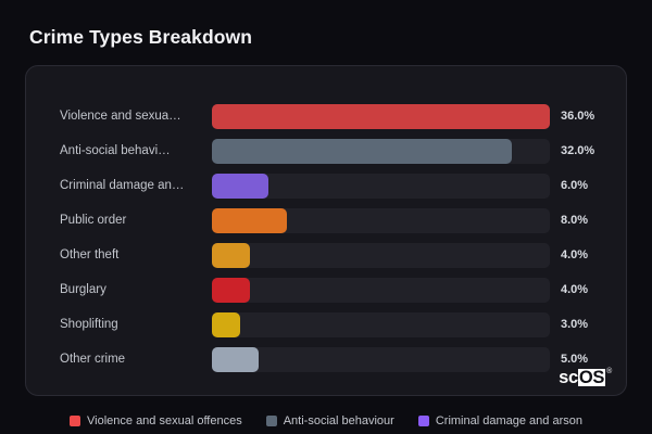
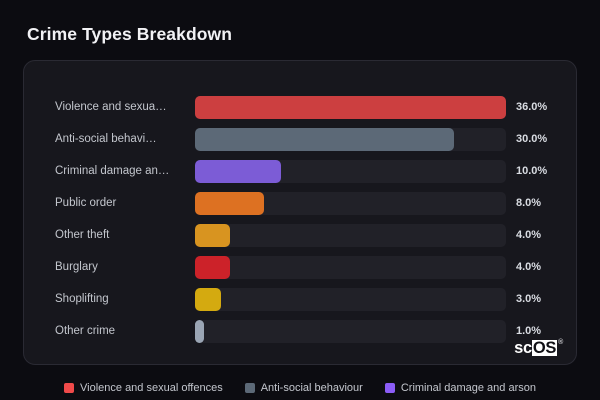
Anti-social behavi…: 32.0% -> 30.0%
Criminal damage an…: 6.0% -> 10.0%
Other crime: 5.0% -> 1.0%
